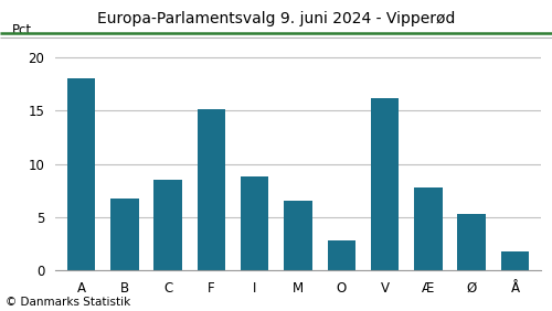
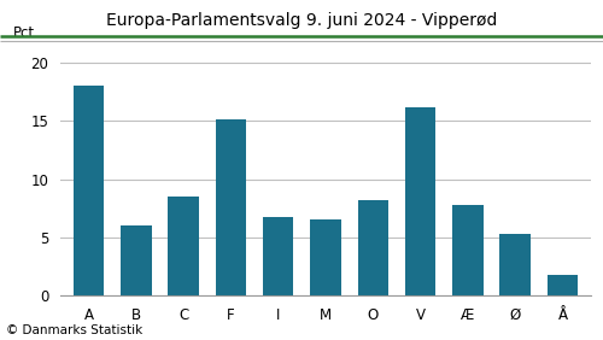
B: 6.8 -> 6.0
I: 8.8 -> 6.8
O: 2.8 -> 8.2
